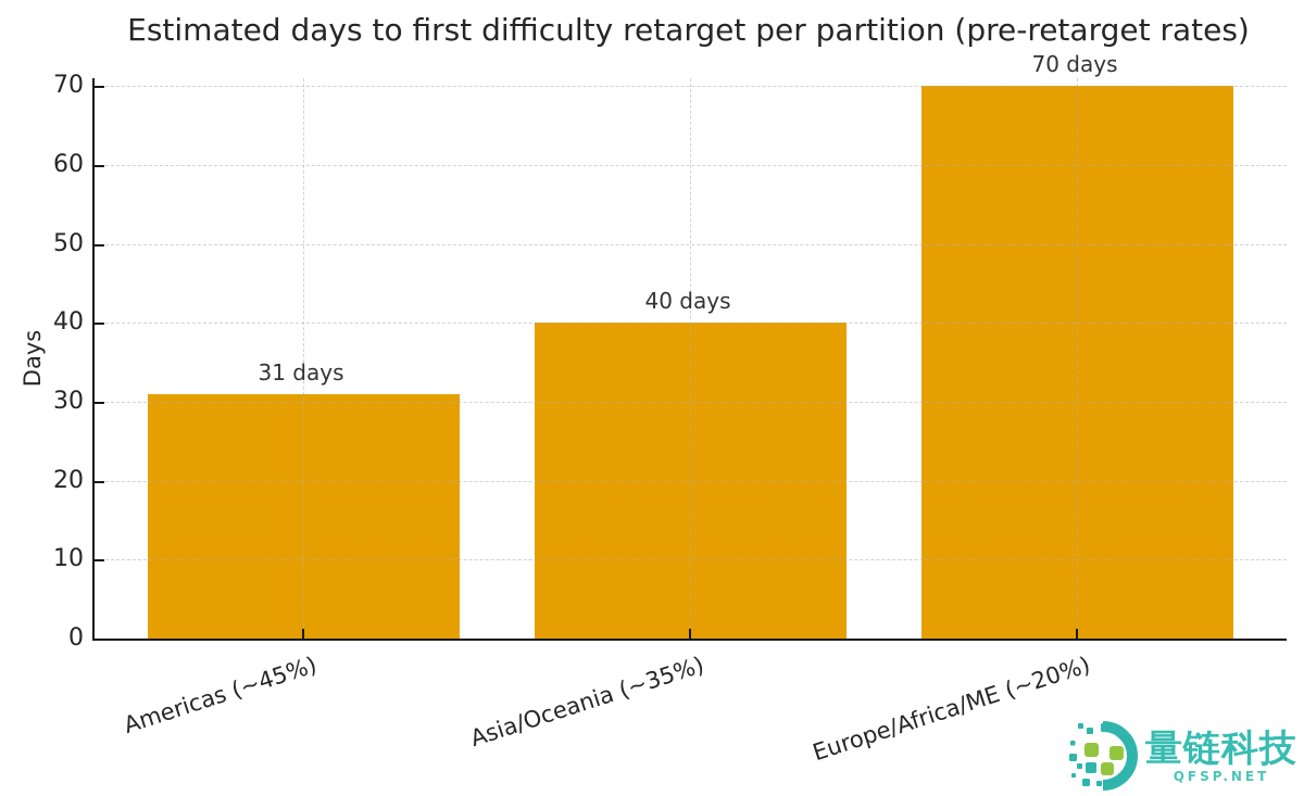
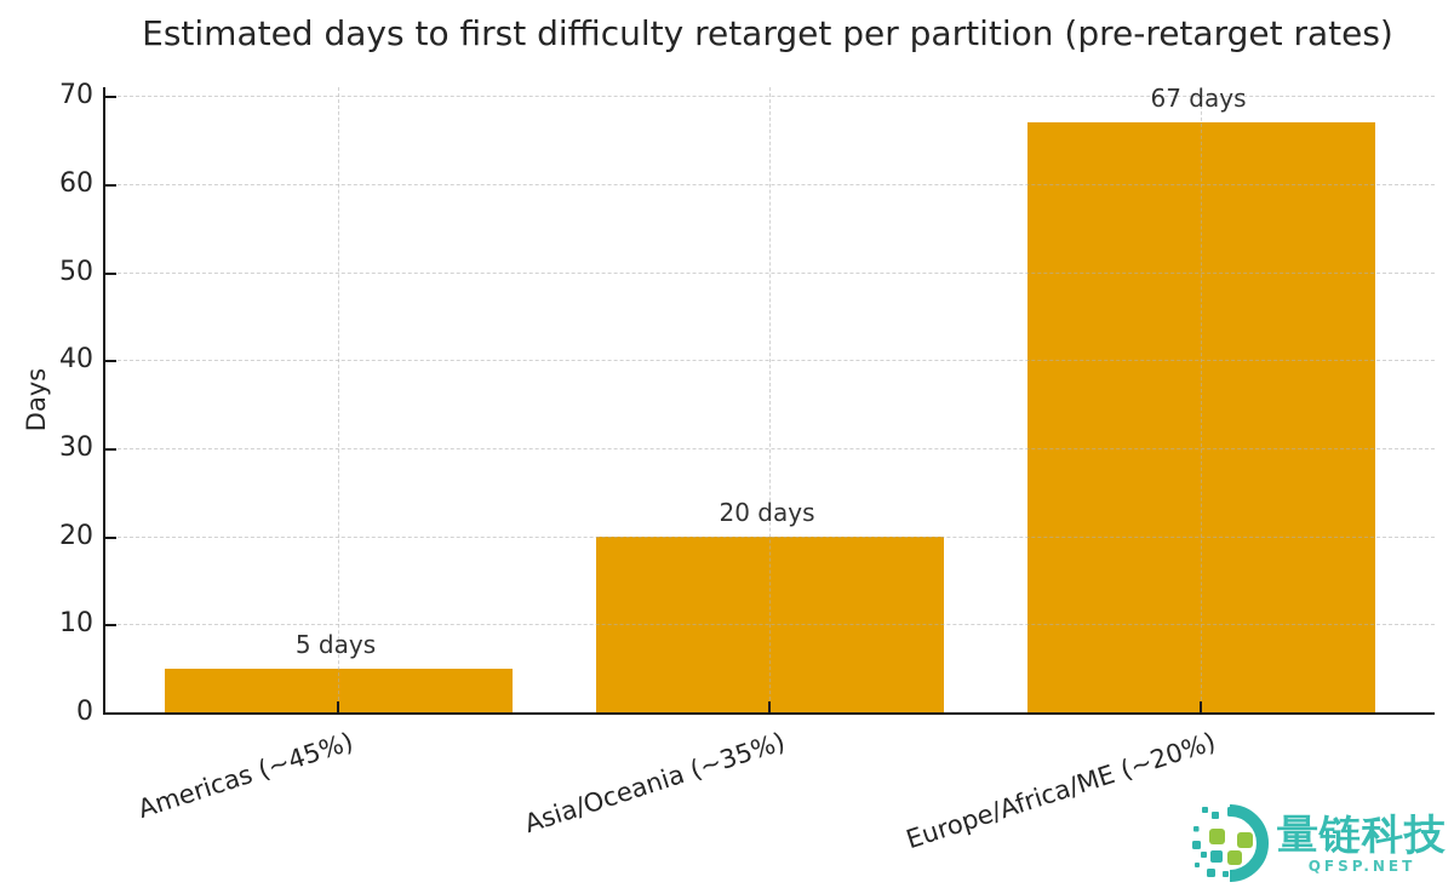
Americas (~45%): 31 -> 5
Asia/Oceania (~35%): 40 -> 20
Europe/Africa/ME (~20%): 70 -> 67
